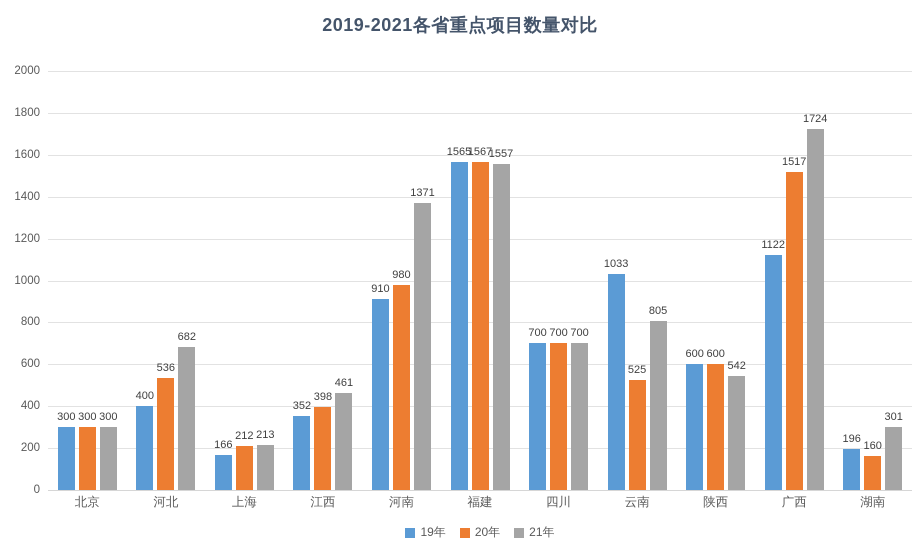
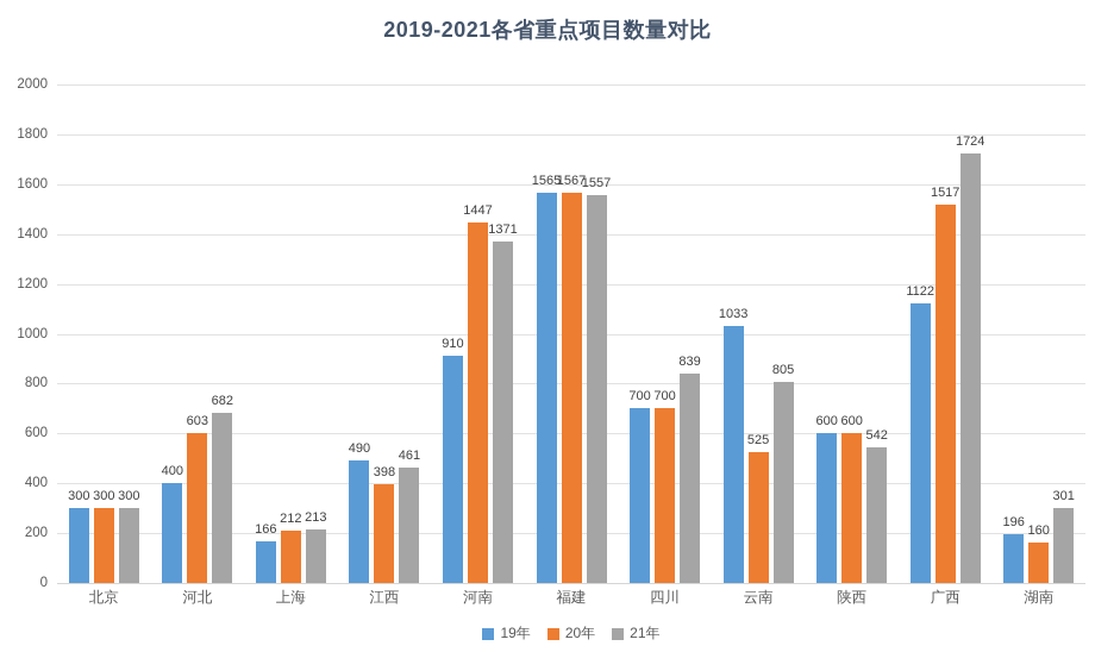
20年/河北: 536 -> 603
19年/江西: 352 -> 490
20年/河南: 980 -> 1447
21年/四川: 700 -> 839
